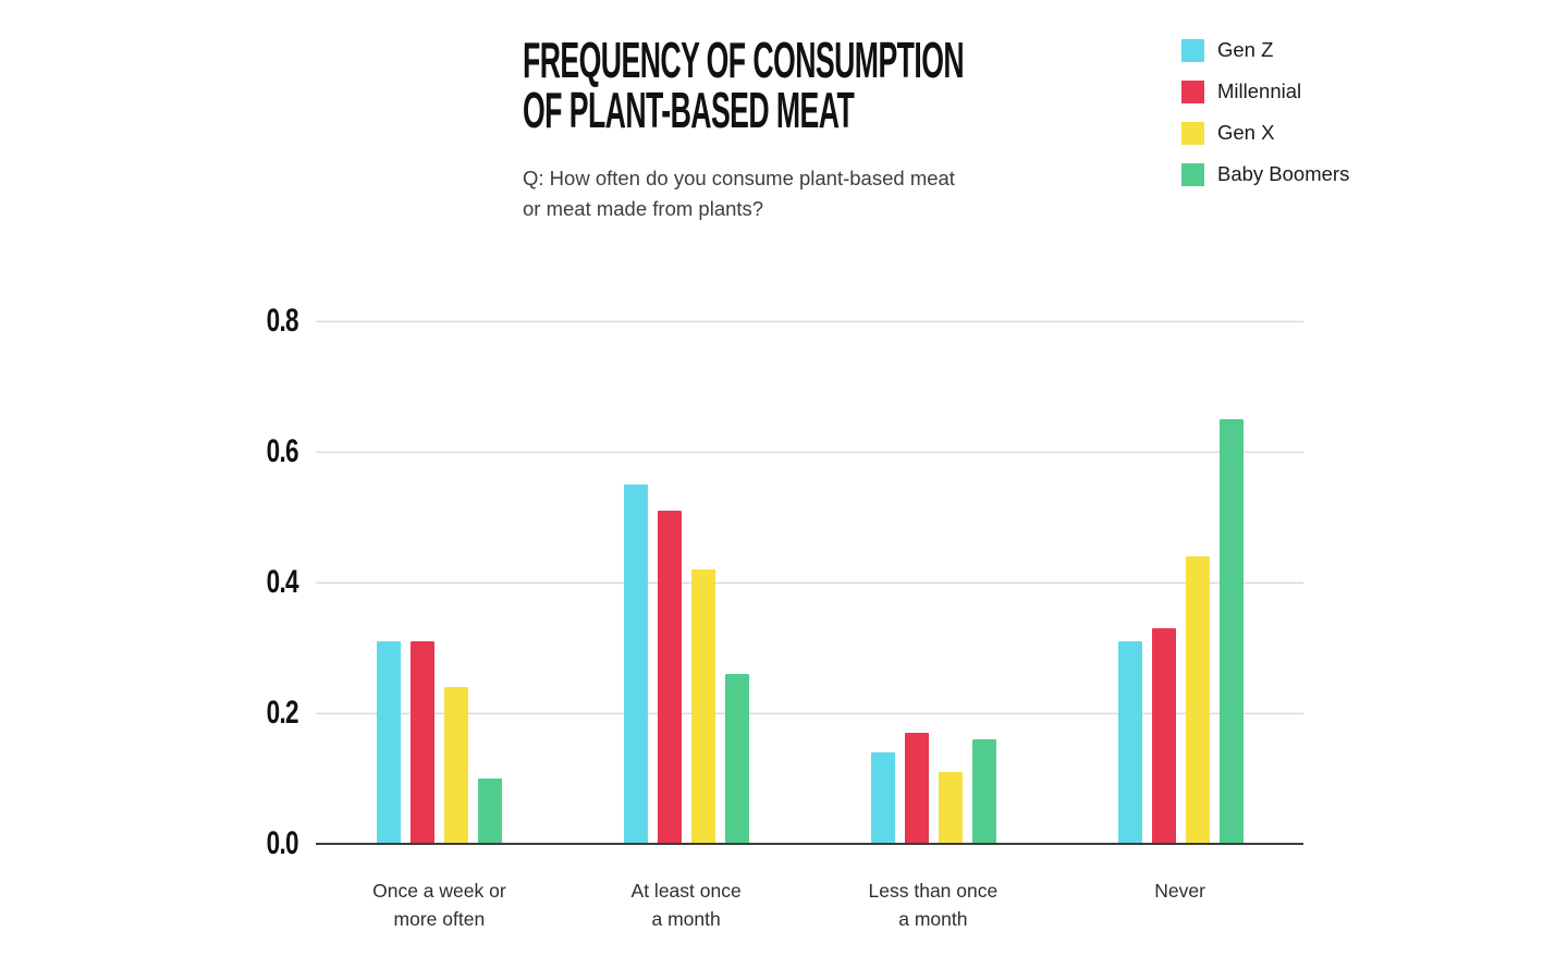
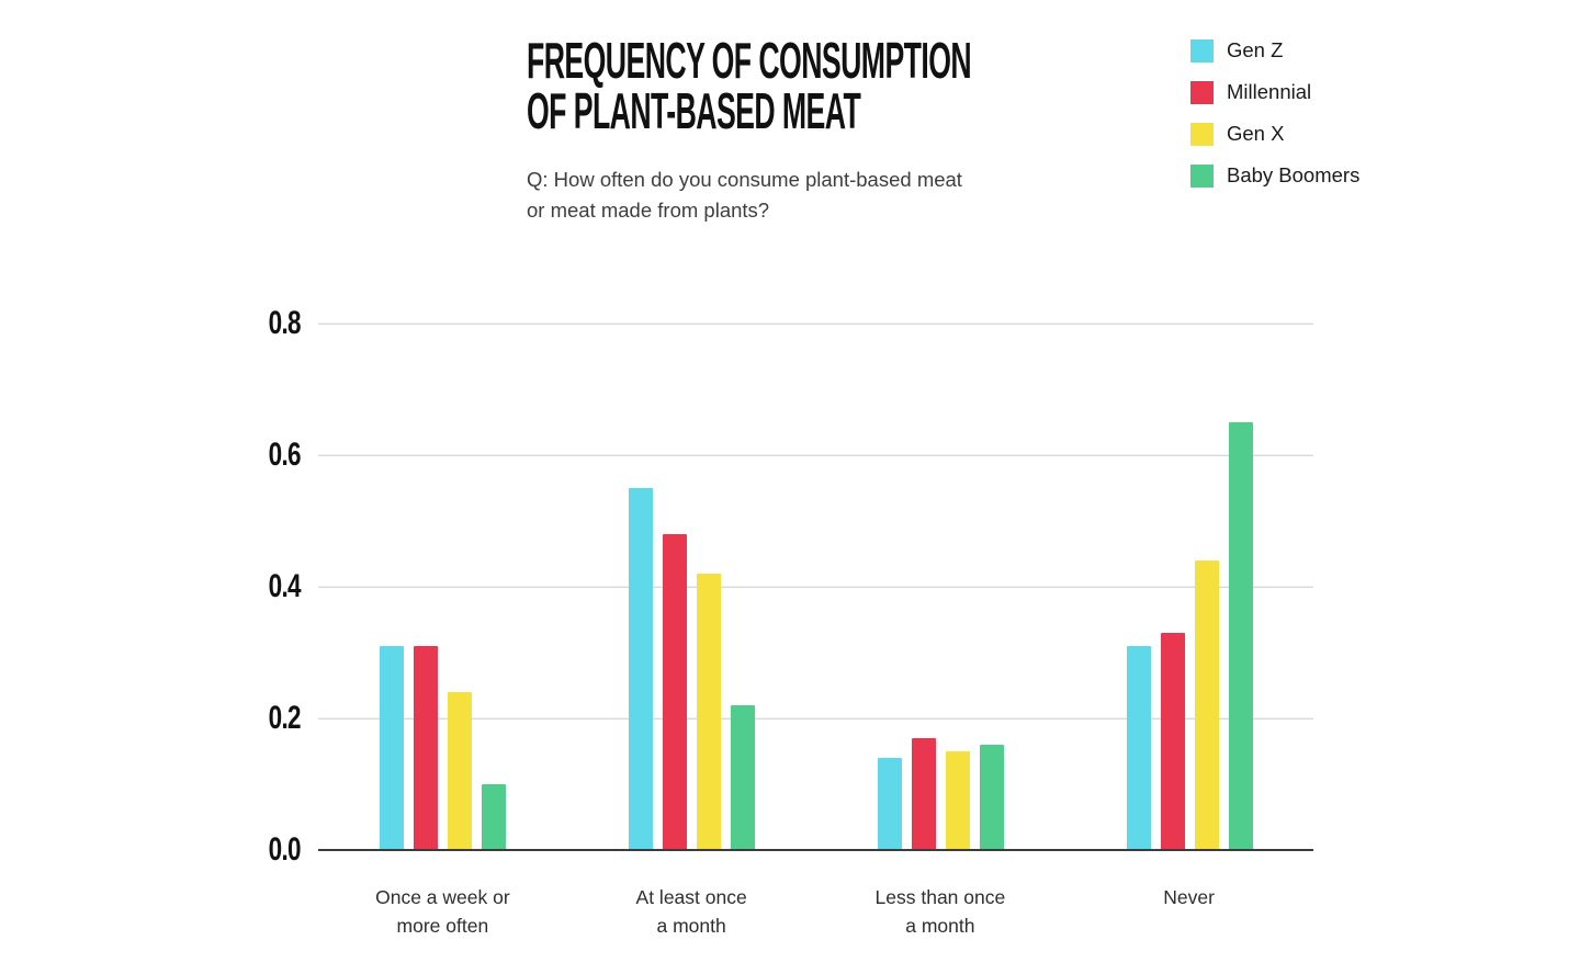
Millennial/At least once a month: 0.51 -> 0.48
Baby Boomers/At least once a month: 0.26 -> 0.22
Gen X/Less than once a month: 0.11 -> 0.15
